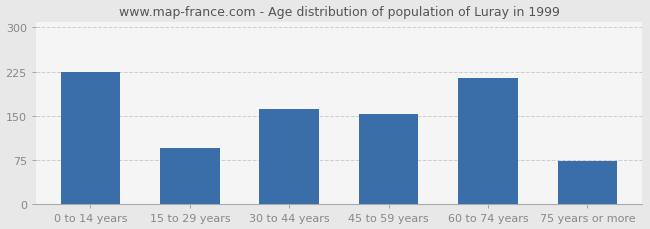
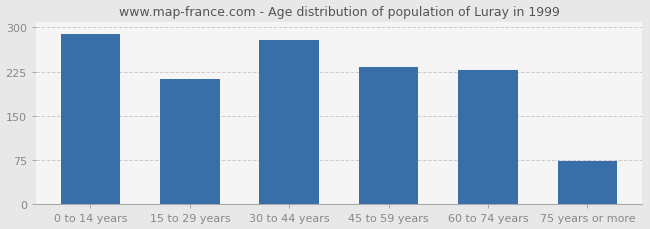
0 to 14 years: 224 -> 288
15 to 29 years: 96 -> 213
30 to 44 years: 162 -> 278
45 to 59 years: 154 -> 233
60 to 74 years: 214 -> 228
